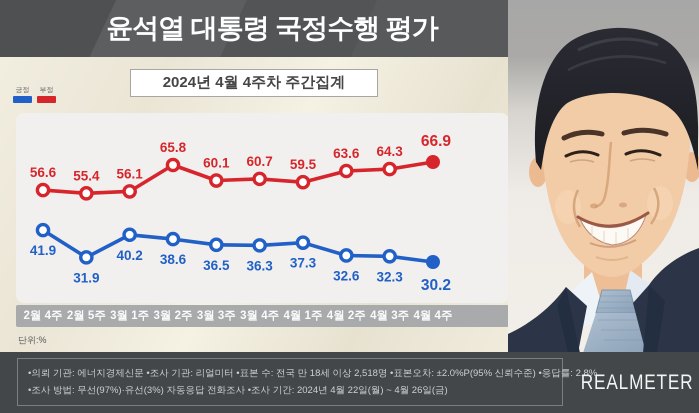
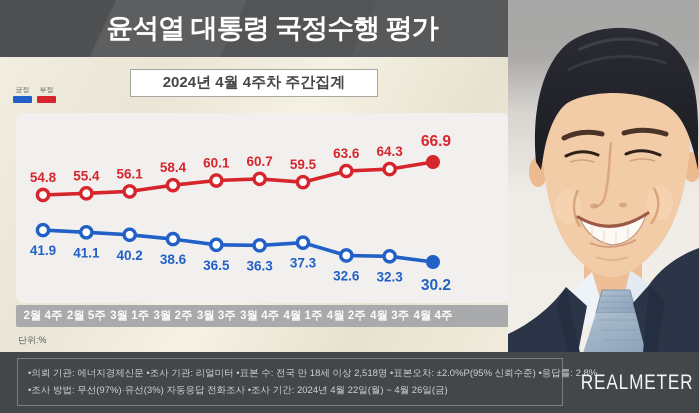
부정/2월 4주: 56.6 -> 54.8
긍정/2월 5주: 31.9 -> 41.1
부정/3월 2주: 65.8 -> 58.4
